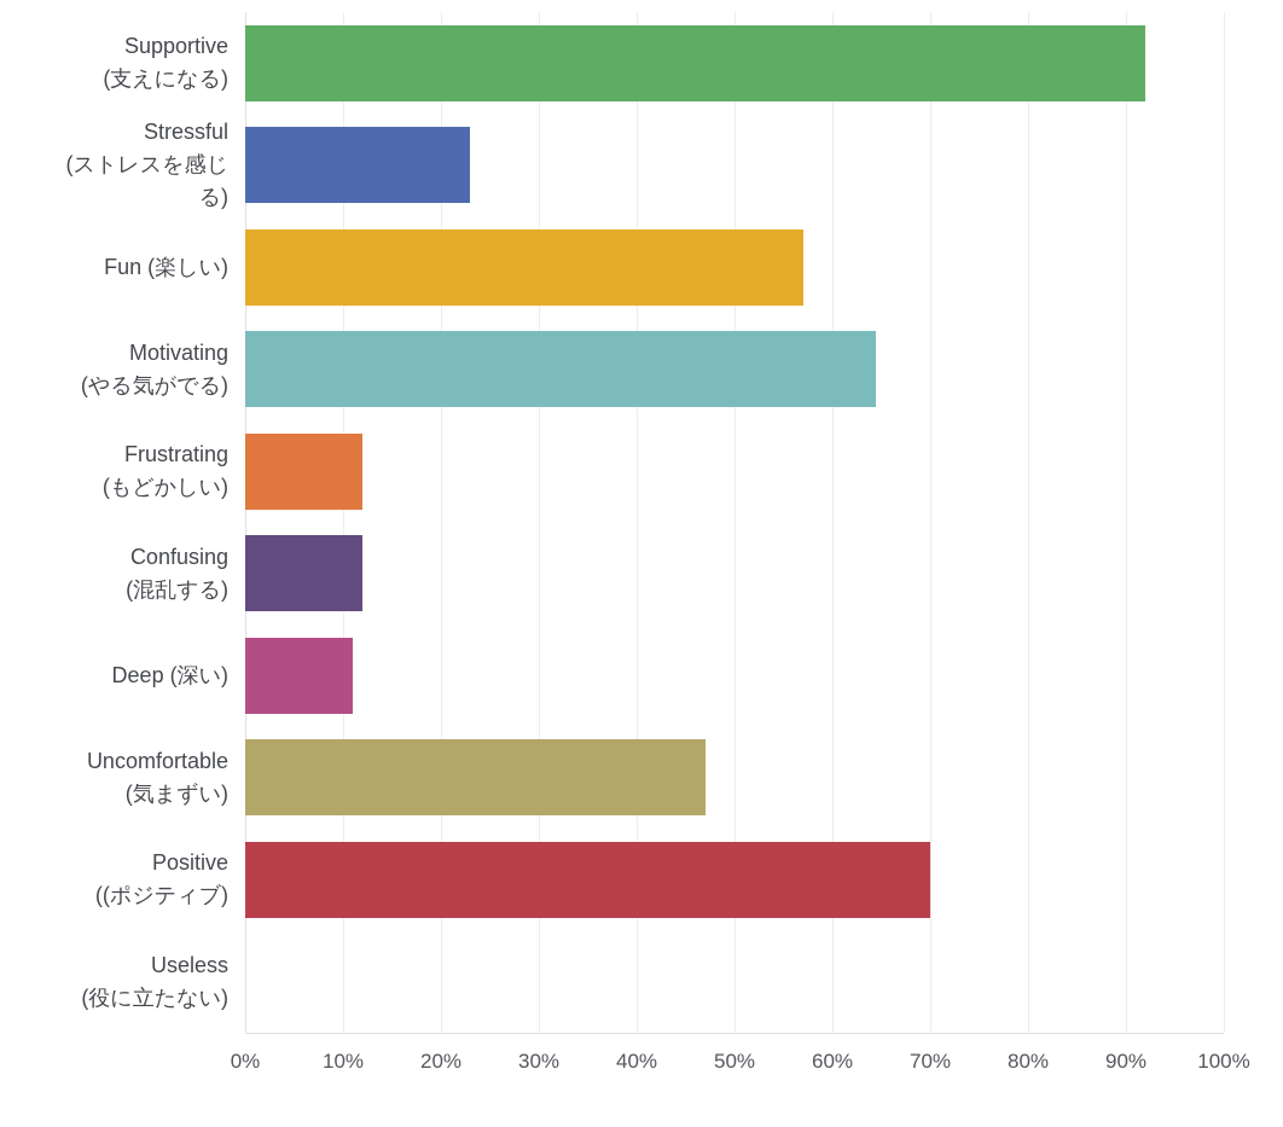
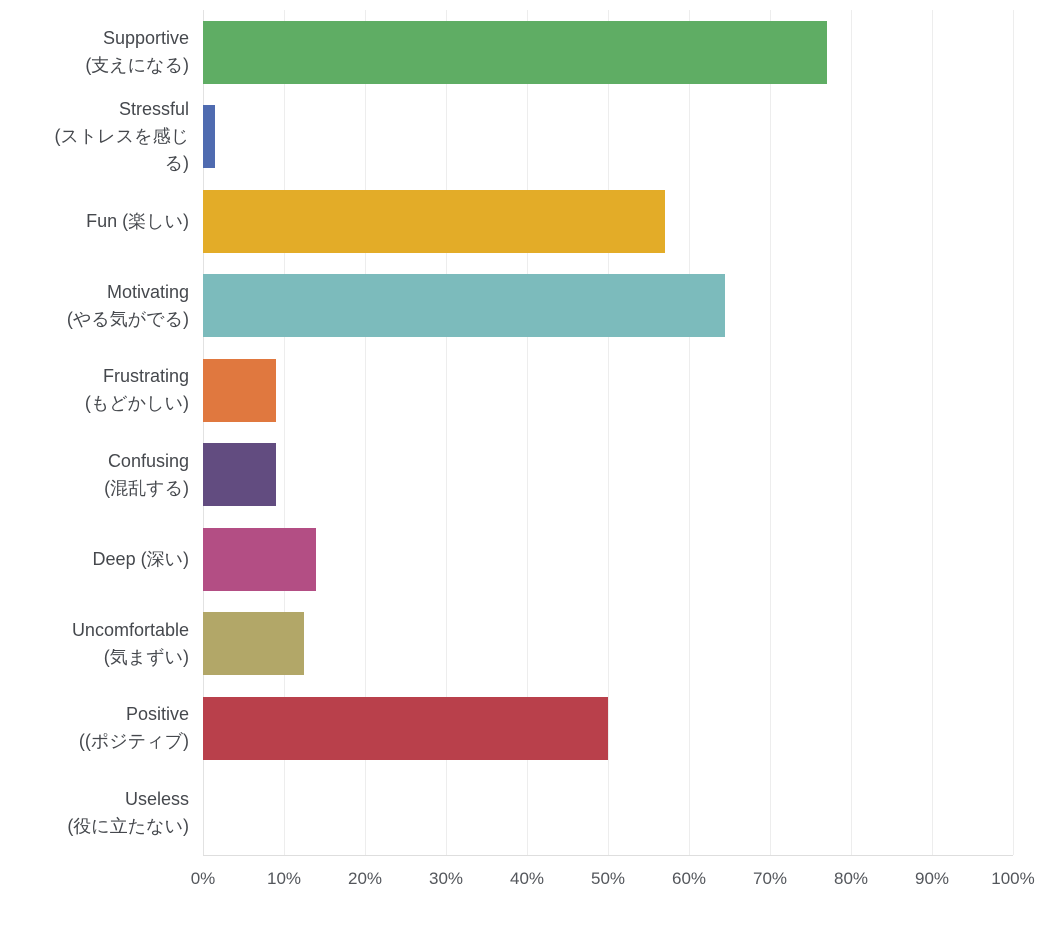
Supportive (支えになる): 92% -> 77%
Stressful (ストレスを感じ る): 23% -> 2%
Frustrating (もどかしい): 12% -> 9%
Confusing (混乱する): 12% -> 9%
Deep (深い): 11% -> 14%
Uncomfortable (気まずい): 47% -> 12%
Positive ((ポジティブ): 70% -> 50%
